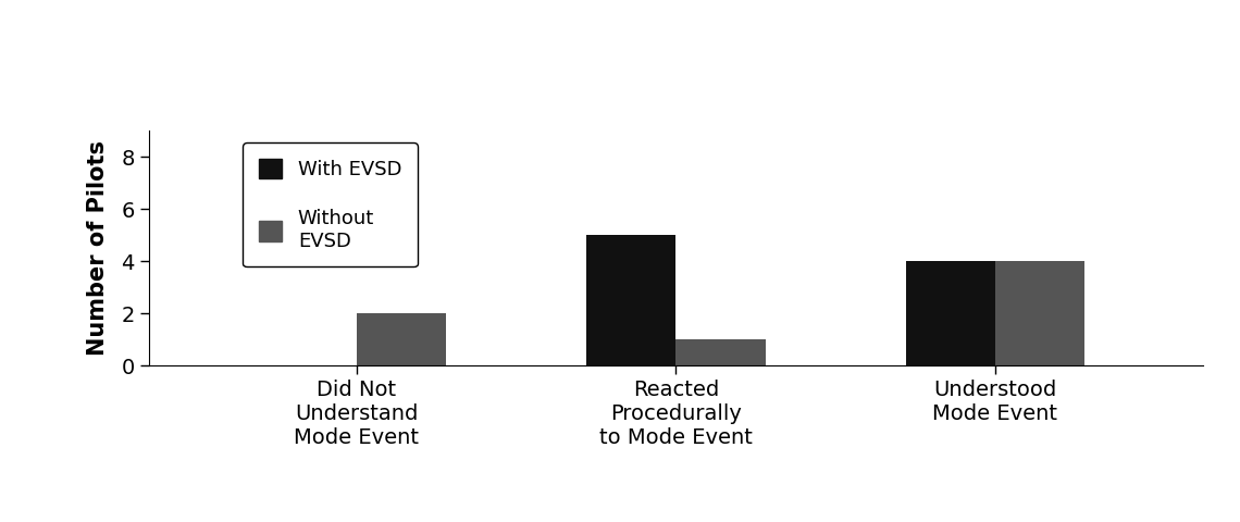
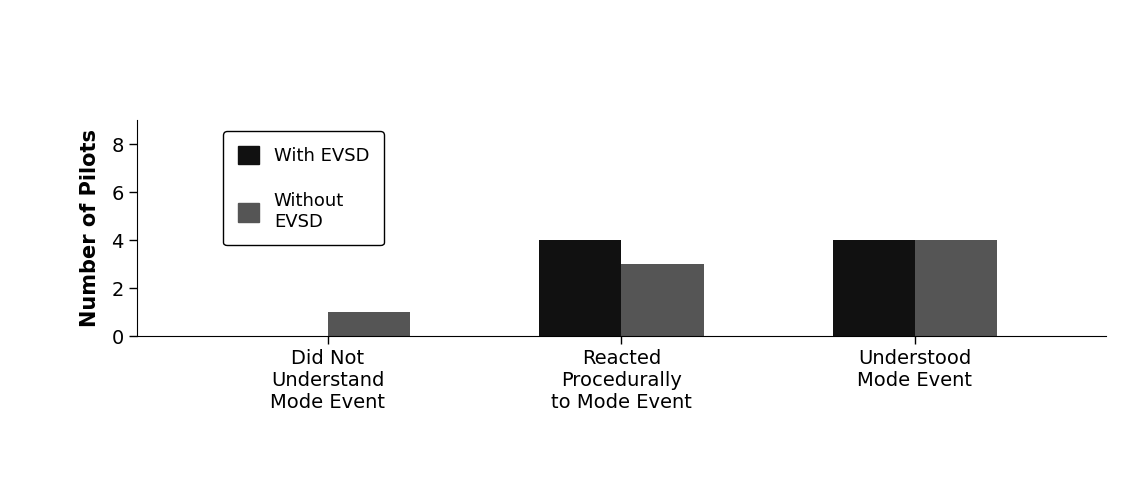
Without EVSD/Did Not Understand Mode Event: 2 -> 1
With EVSD/Reacted Procedurally to Mode Event: 5 -> 4
Without EVSD/Reacted Procedurally to Mode Event: 1 -> 3
